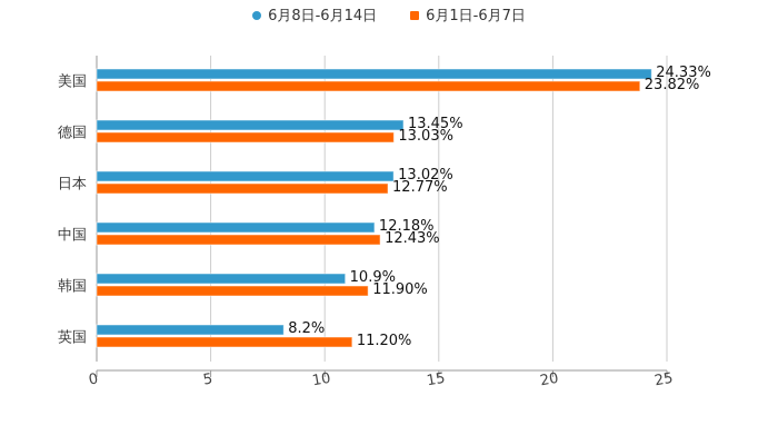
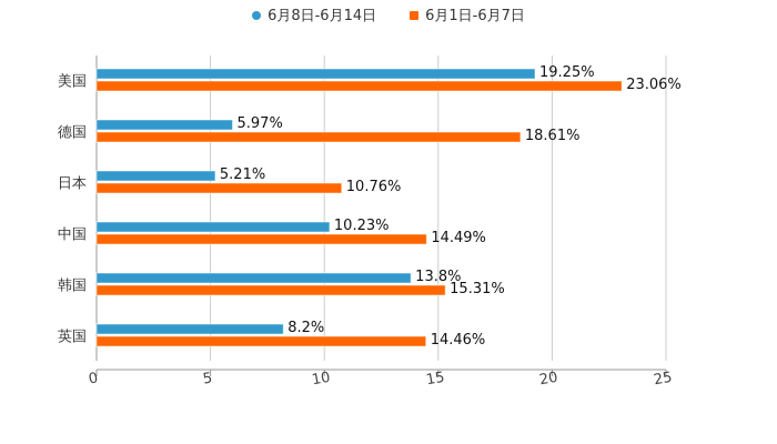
6月8日-6月14日/美国: 24.33% -> 19.25%
6月1日-6月7日/美国: 23.82% -> 23.06%
6月8日-6月14日/德国: 13.45% -> 5.97%
6月1日-6月7日/德国: 13.03% -> 18.61%
6月8日-6月14日/日本: 13.02% -> 5.21%
6月1日-6月7日/日本: 12.77% -> 10.76%
6月8日-6月14日/中国: 12.18% -> 10.23%
6月1日-6月7日/中国: 12.43% -> 14.49%
6月8日-6月14日/韩国: 10.9% -> 13.8%
6月1日-6月7日/韩国: 11.90% -> 15.31%
6月1日-6月7日/英国: 11.20% -> 14.46%
